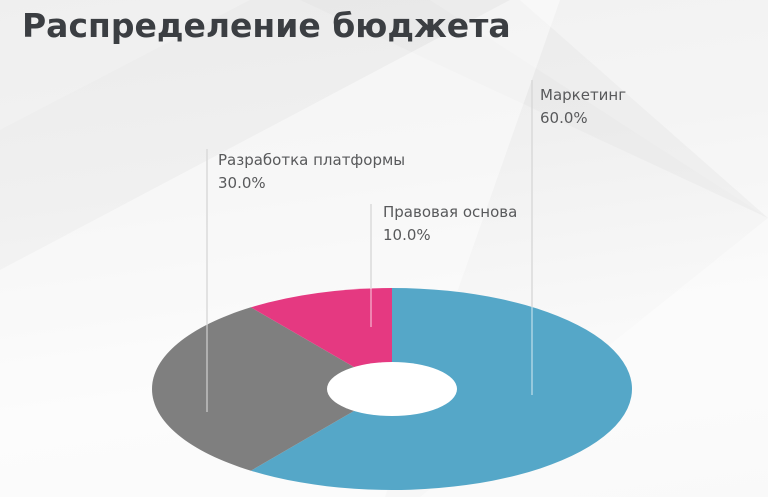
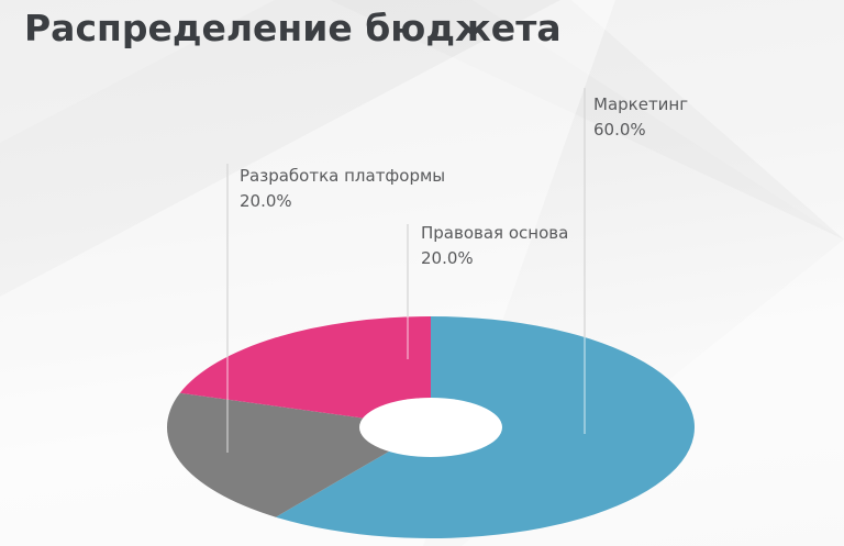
Разработка платформы: 30.0% -> 20.0%
Правовая основа: 10.0% -> 20.0%
